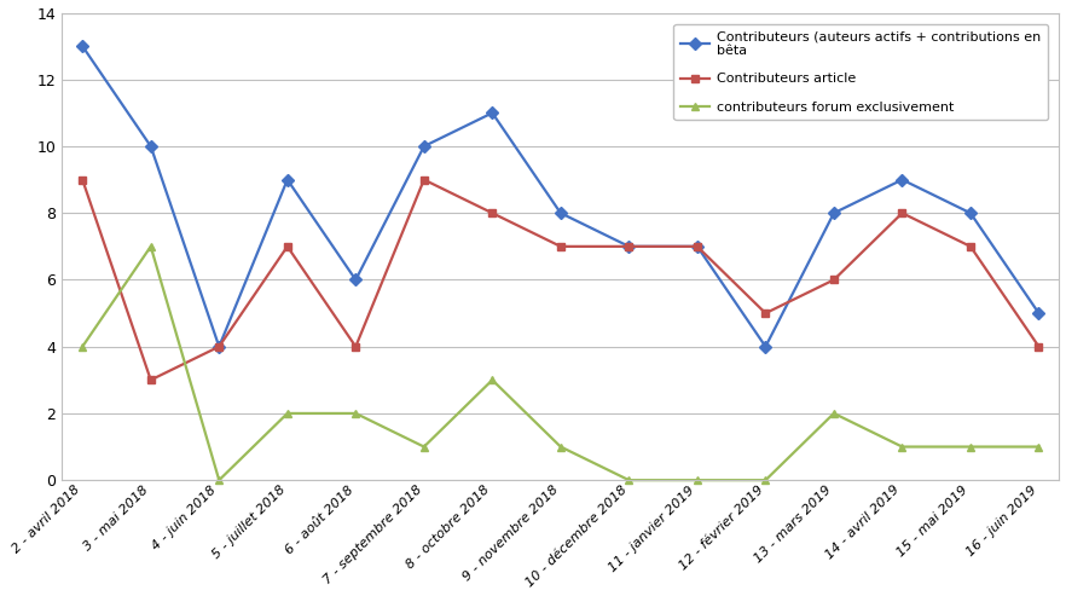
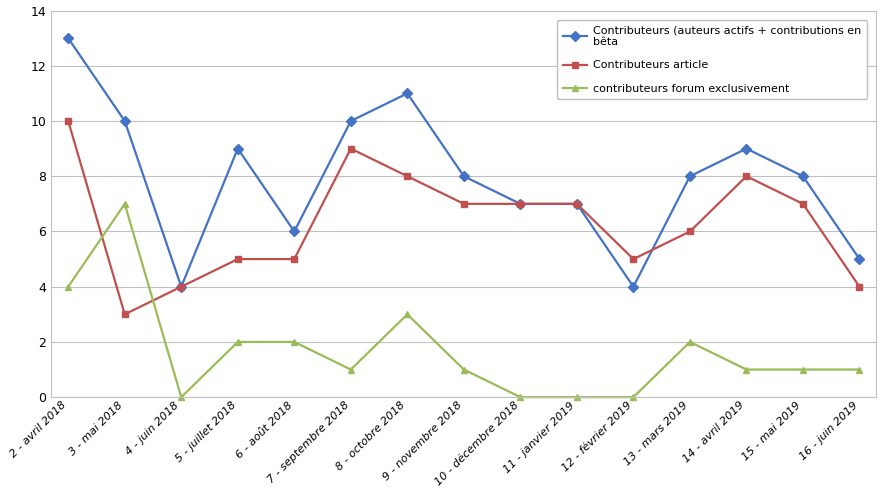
Contributeurs article/2 - avril 2018: 9 -> 10
Contributeurs article/5 - juillet 2018: 7 -> 5
Contributeurs article/6 - août 2018: 4 -> 5
